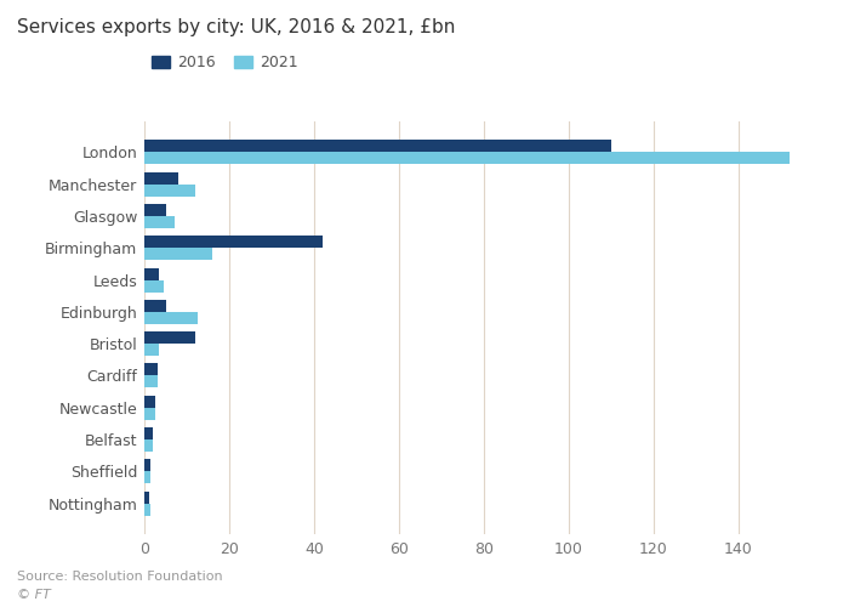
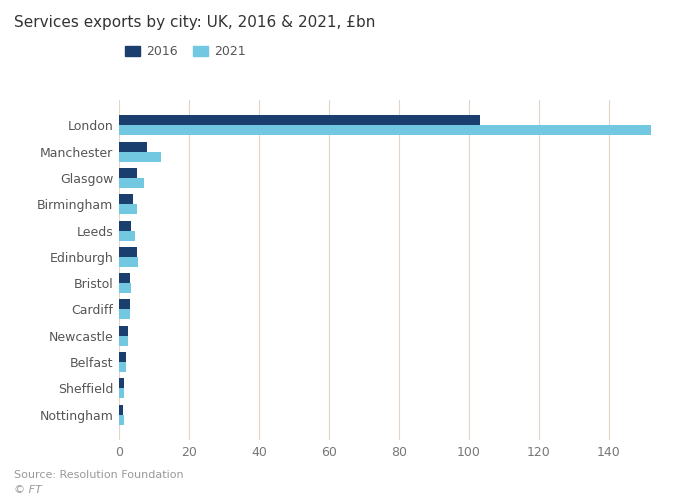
2016/London: 110.0 -> 103.0
2016/Birmingham: 42.0 -> 4.0
2021/Birmingham: 16.0 -> 5.0
2021/Edinburgh: 12.5 -> 5.5
2016/Bristol: 12.0 -> 3.0
